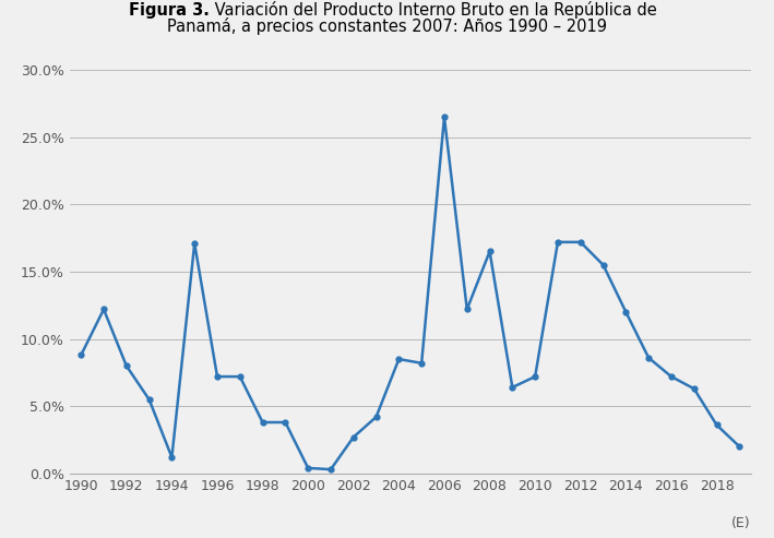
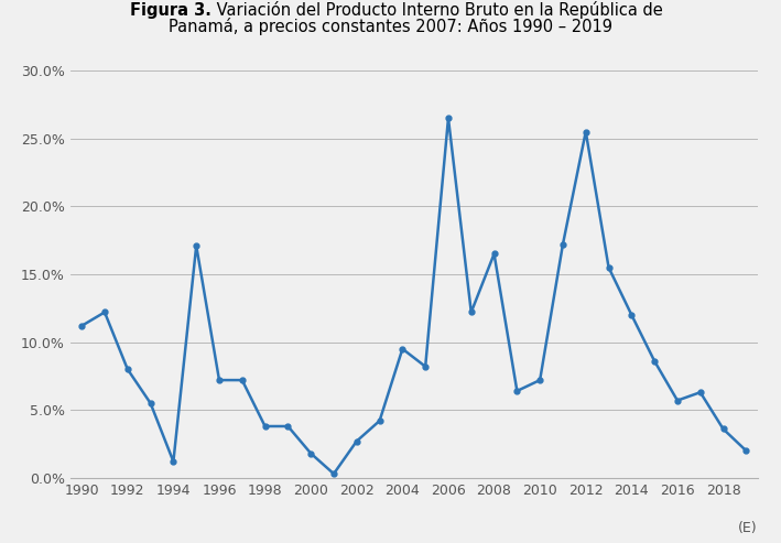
1990: 8.8% -> 11.2%
2000: 0.4% -> 1.8%
2004: 8.5% -> 9.5%
2012: 17.2% -> 25.5%
2016: 7.2% -> 5.7%
